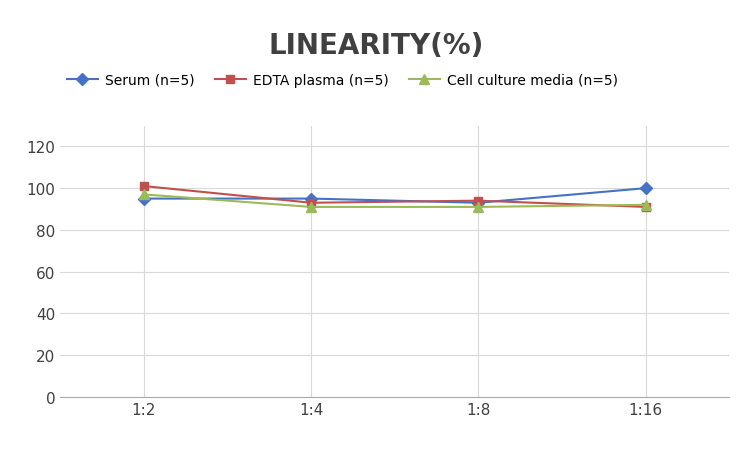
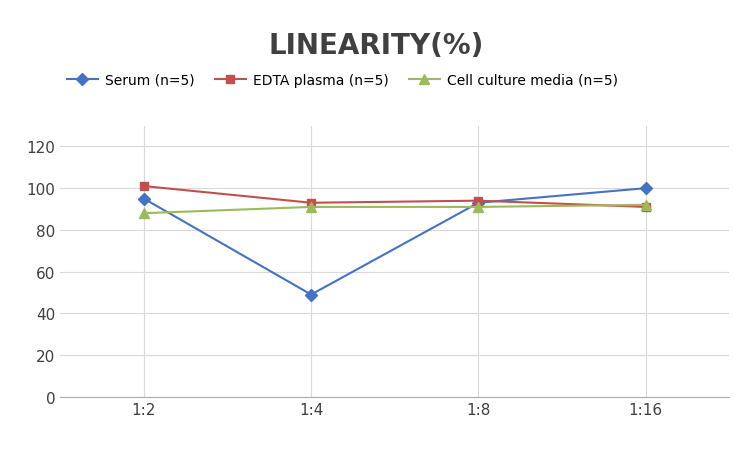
Cell culture media (n=5)/1:2: 97 -> 88
Serum (n=5)/1:4: 95 -> 49
